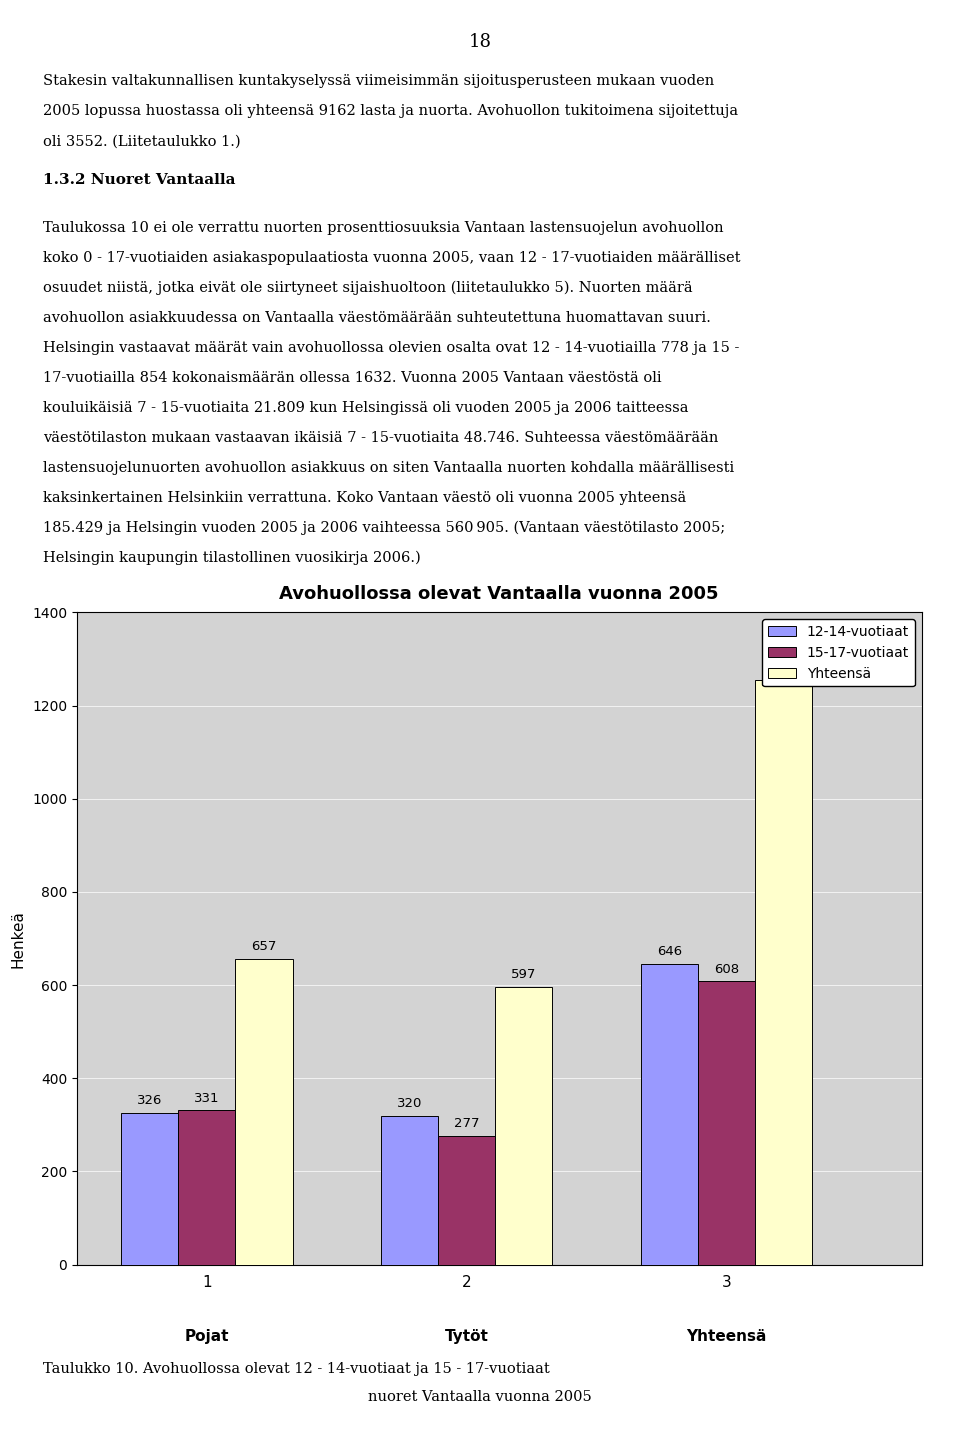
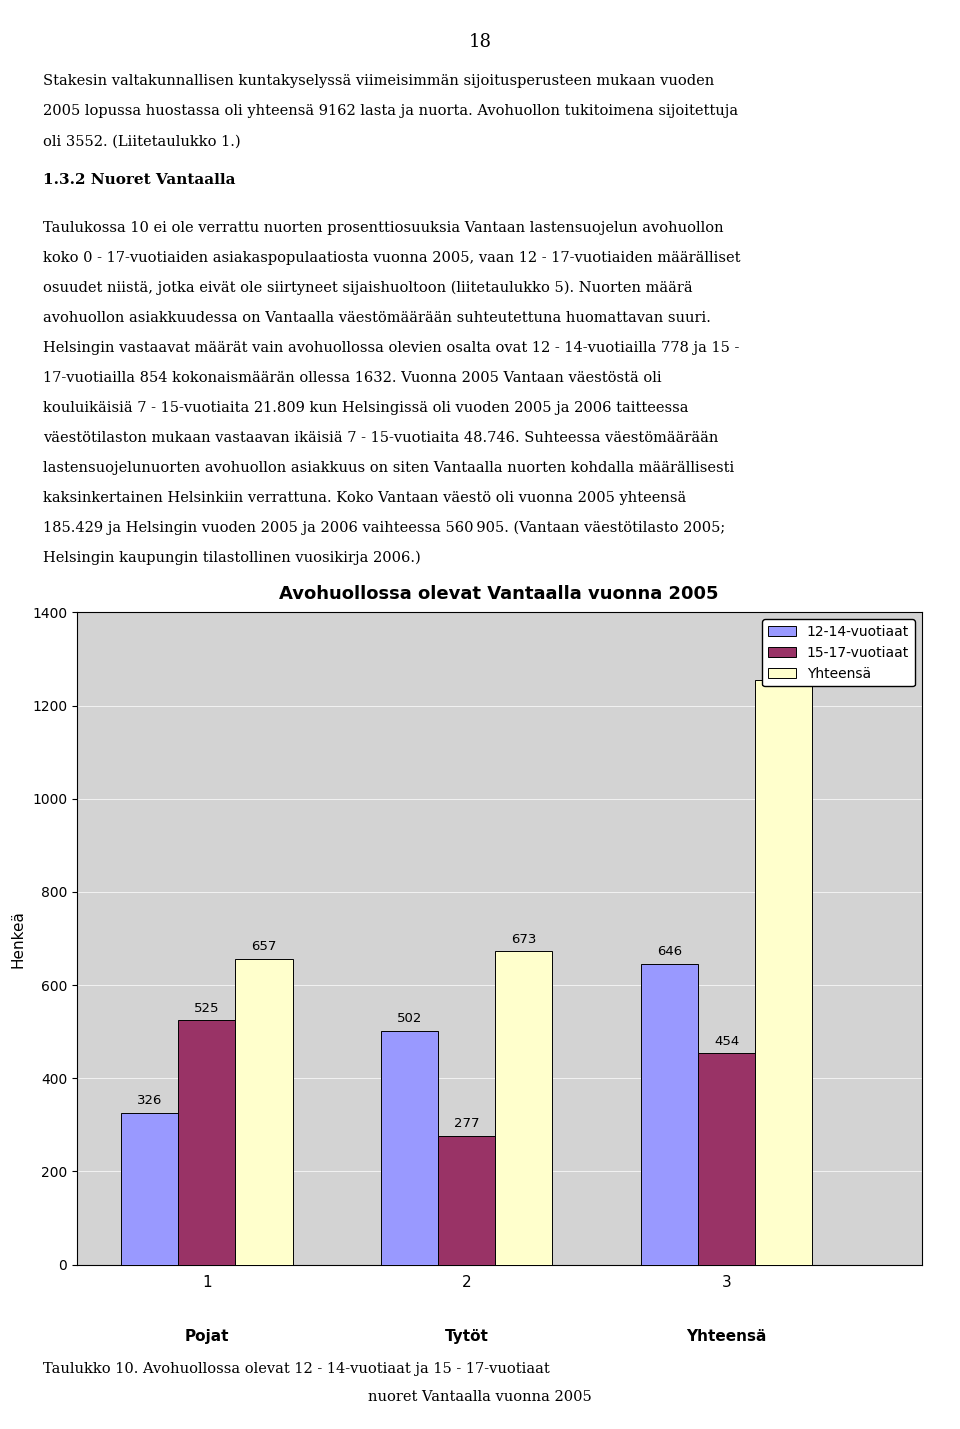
15-17-vuotiaat/1: 331 -> 525
12-14-vuotiaat/2: 320 -> 502
Yhteensä/2: 597 -> 673
15-17-vuotiaat/3: 608 -> 454
